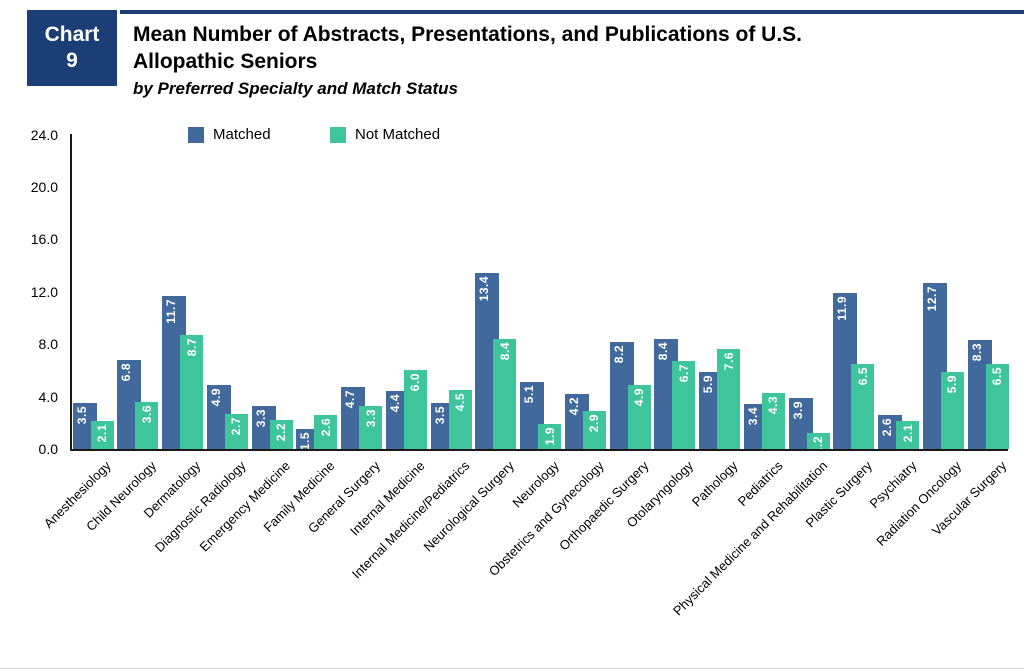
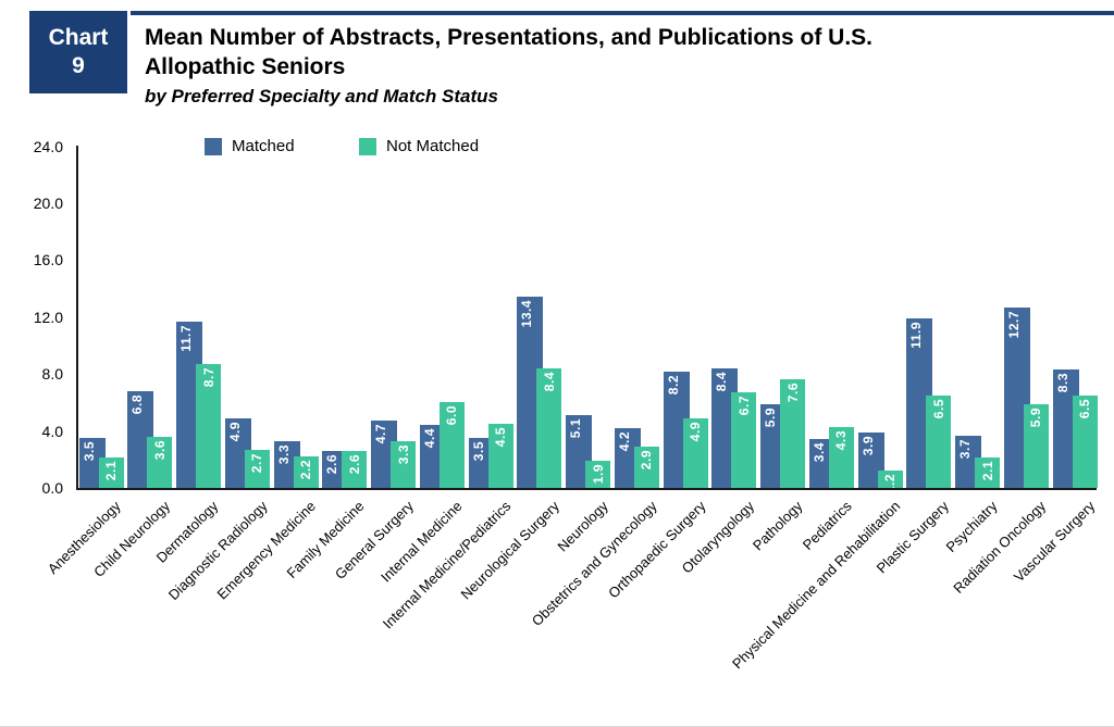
Matched/Family Medicine: 1.5 -> 2.6
Matched/Psychiatry: 2.6 -> 3.7
